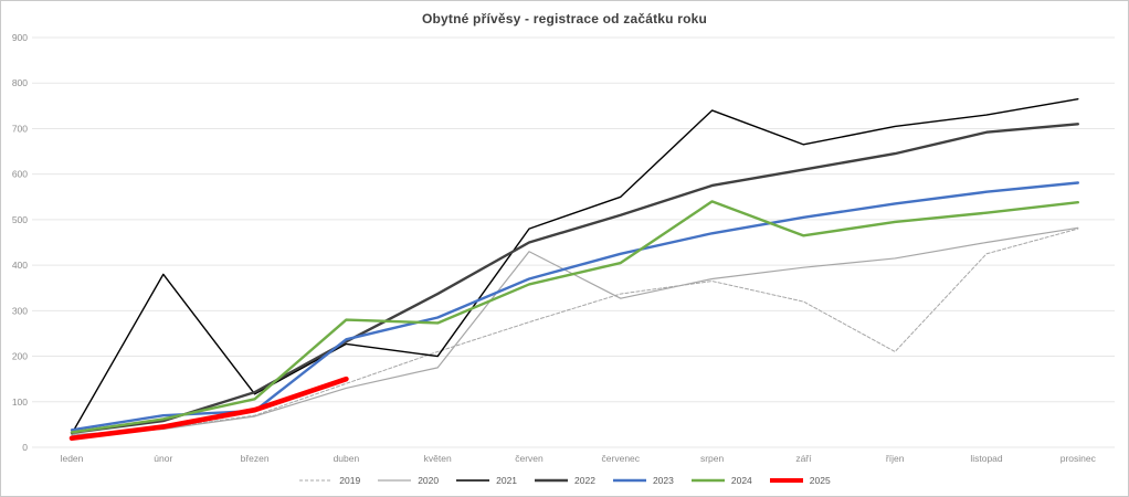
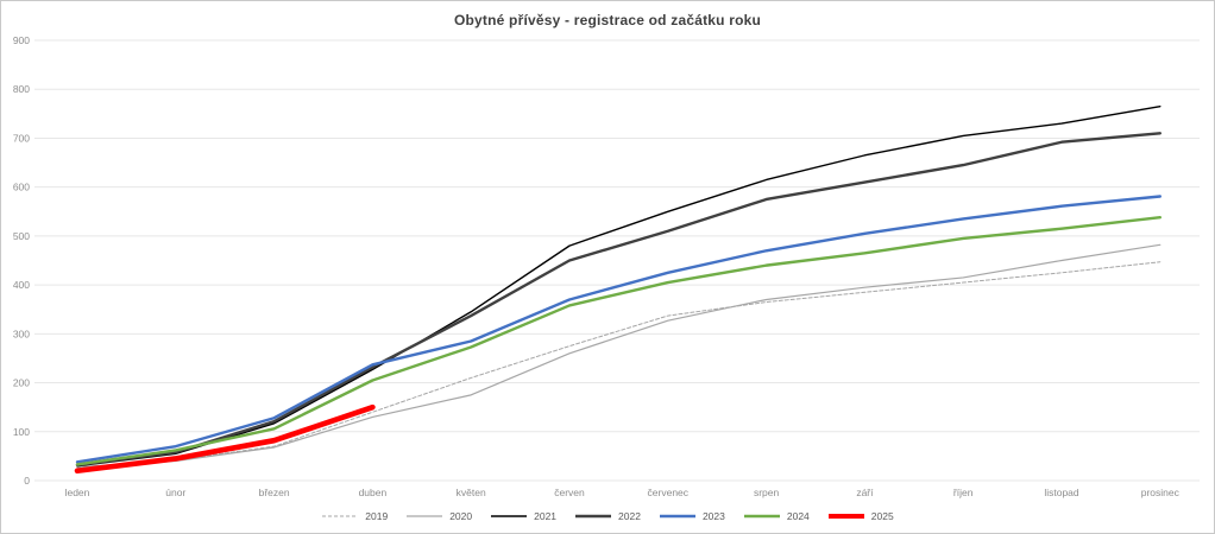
2021/únor: 380 -> 60
2023/březen: 80 -> 130
2024/duben: 280 -> 200
2021/květen: 200 -> 340
2020/červen: 430 -> 260
2021/srpen: 740 -> 620
2024/srpen: 540 -> 440
2019/září: 320 -> 380
2019/říjen: 210 -> 400
2019/prosinec: 480 -> 450
